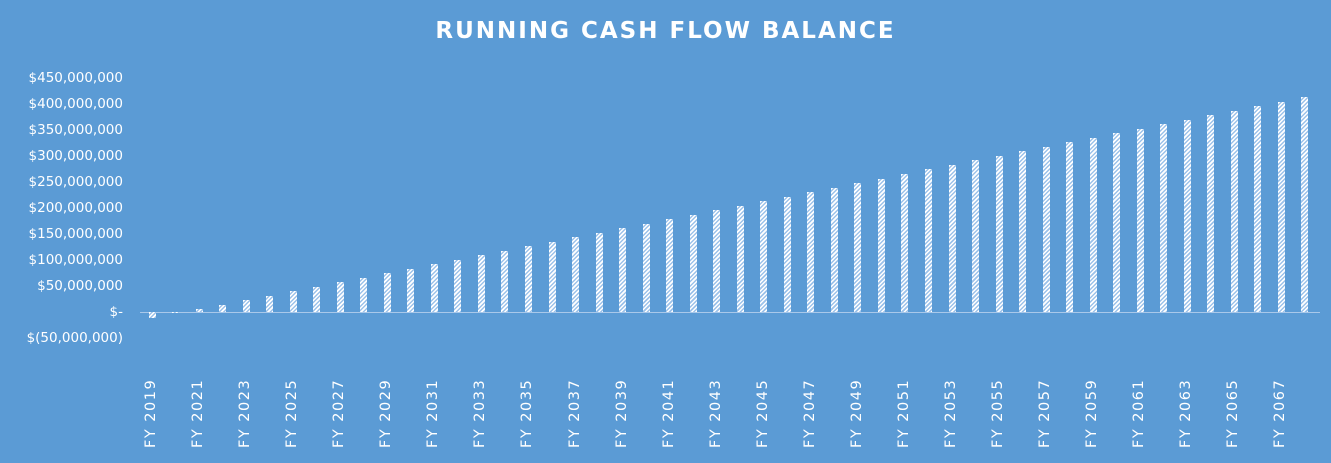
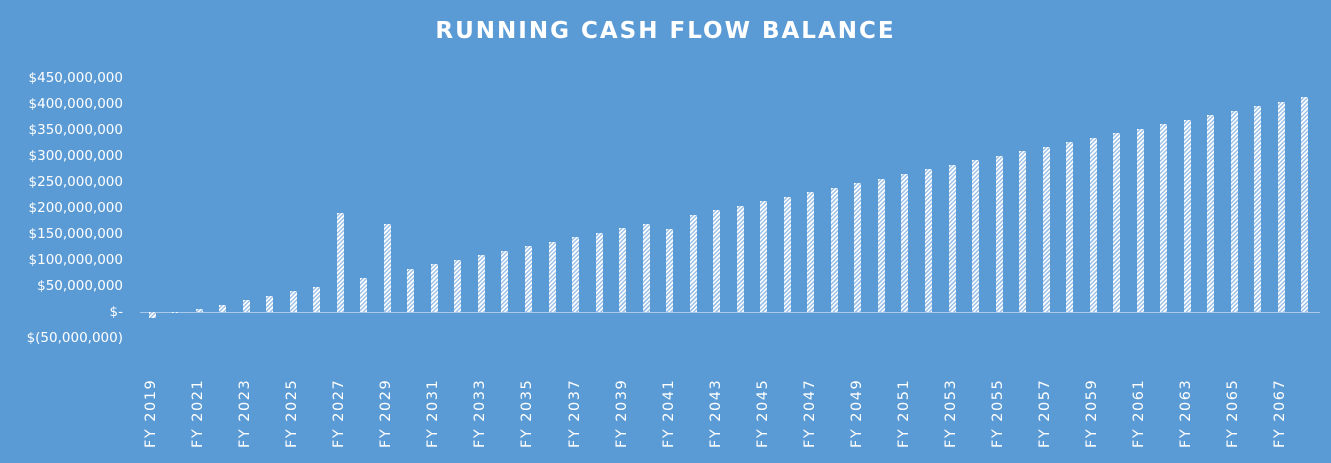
FY 2027: $60000000 -> $190000000
FY 2029: $80000000 -> $170000000
FY 2041: $180000000 -> $160000000
